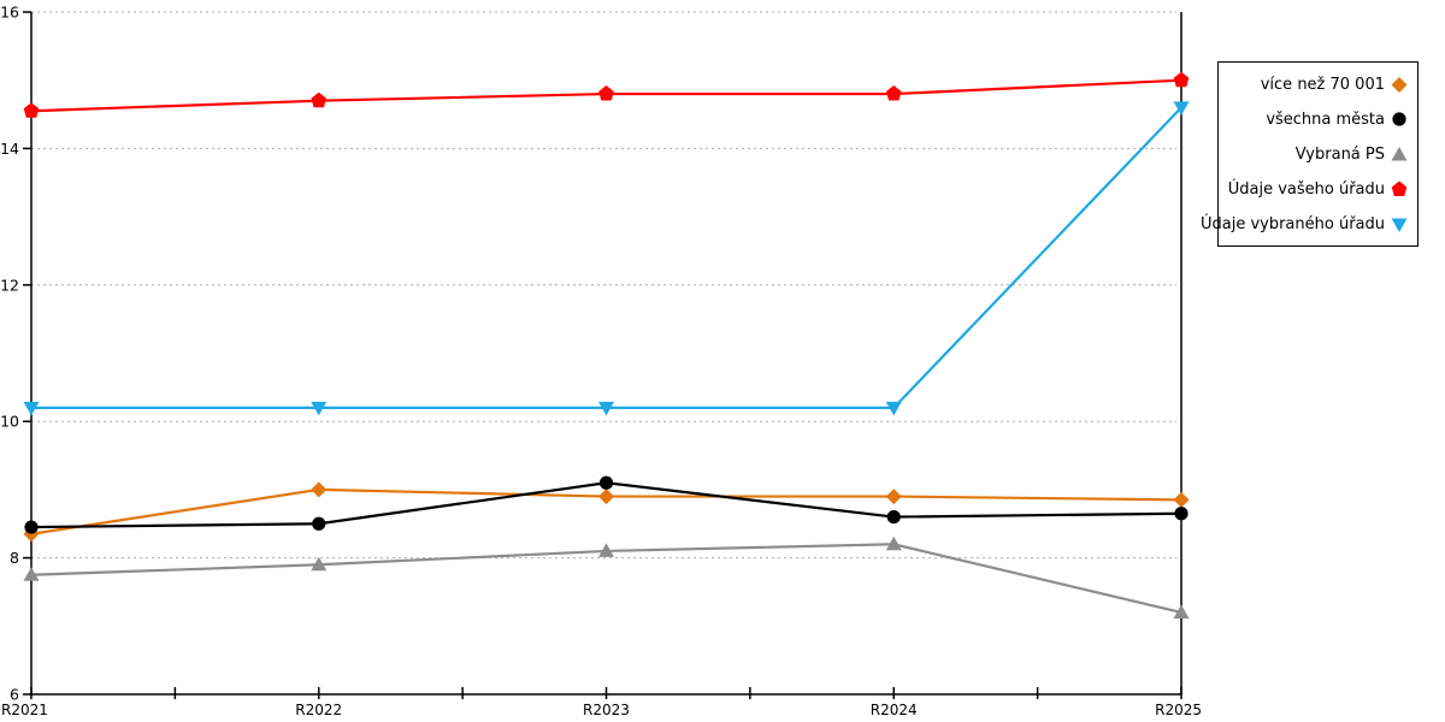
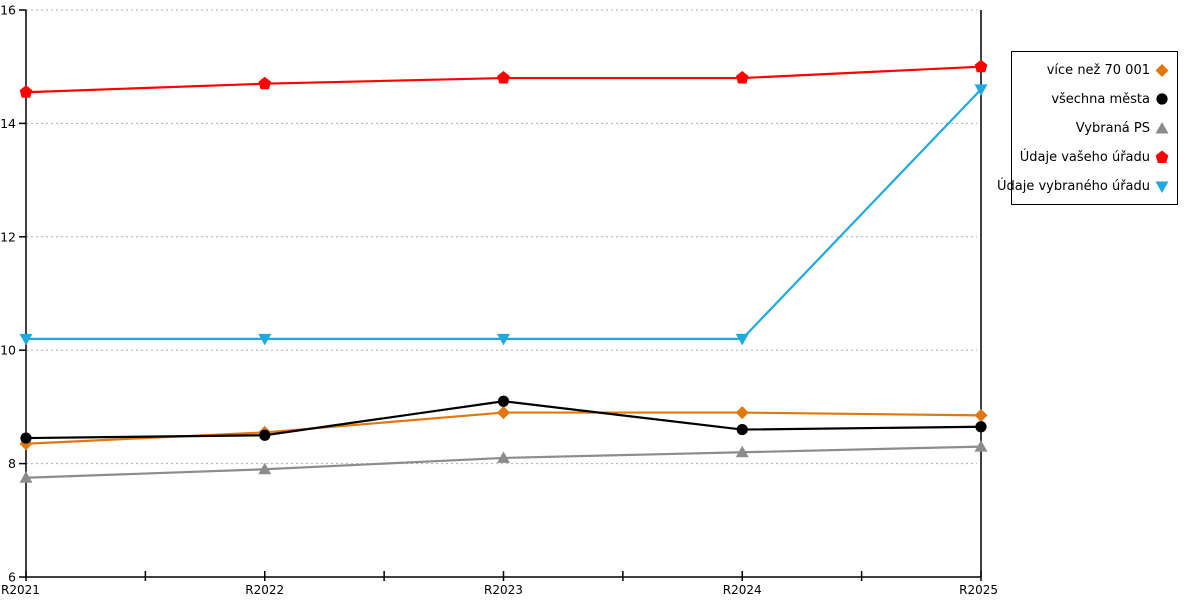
více než 70 001/R2022: 9.0 -> 8.6
Vybraná PS/R2025: 7.2 -> 8.3
